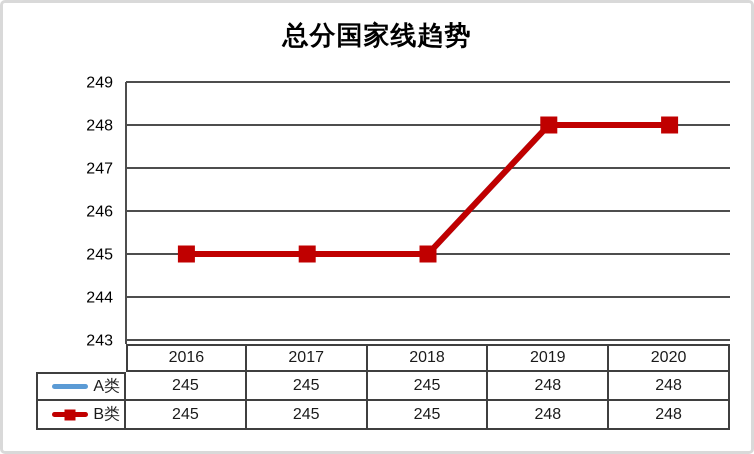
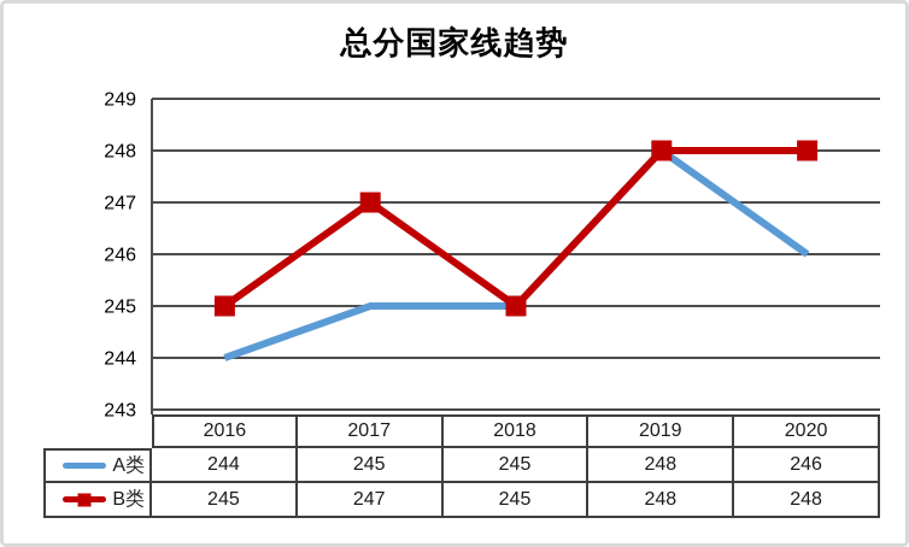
A类/2016: 245 -> 244
B类/2017: 245 -> 247
A类/2020: 248 -> 246
